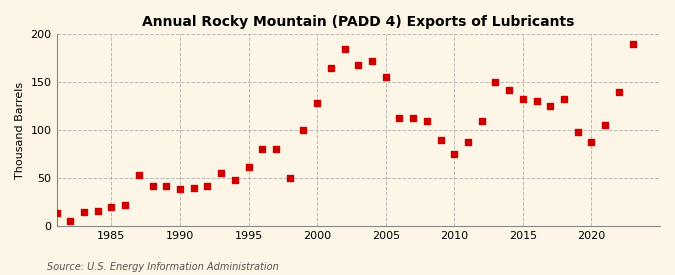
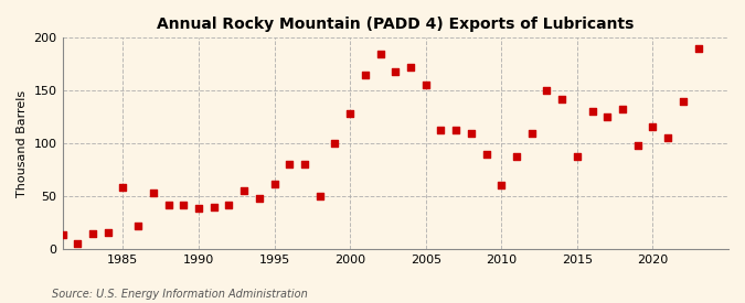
1985: 20 -> 58
2010: 75 -> 60
2015: 133 -> 88
2020: 88 -> 116
